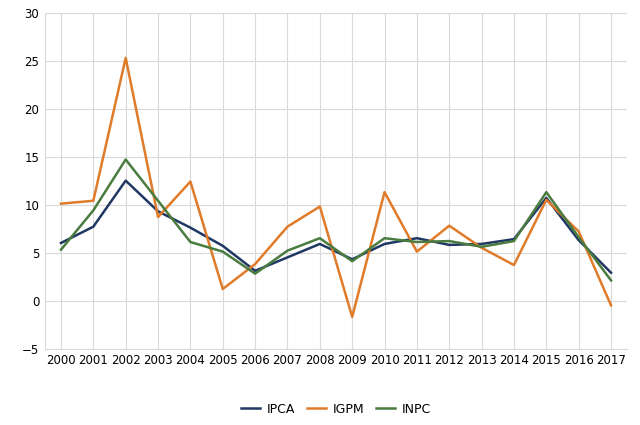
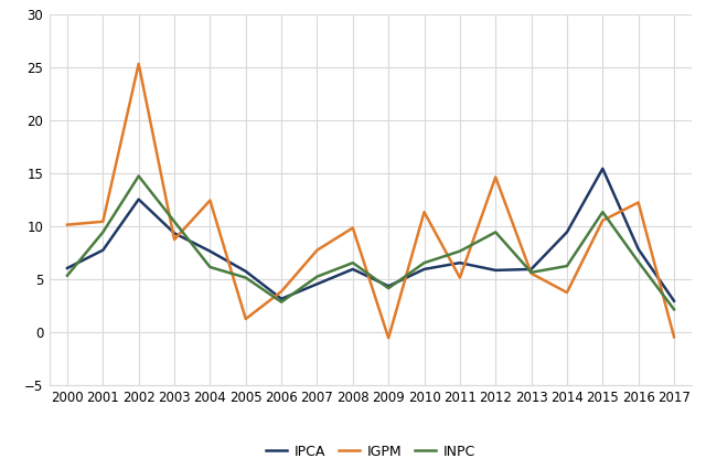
IGPM/2009: -1.7 -> -0.6
INPC/2011: 6.1 -> 7.6
IGPM/2012: 7.8 -> 14.6
INPC/2012: 6.2 -> 9.4
IPCA/2014: 6.4 -> 9.4
IPCA/2015: 10.7 -> 15.4
IPCA/2016: 6.3 -> 7.8
IGPM/2016: 7.2 -> 12.2
